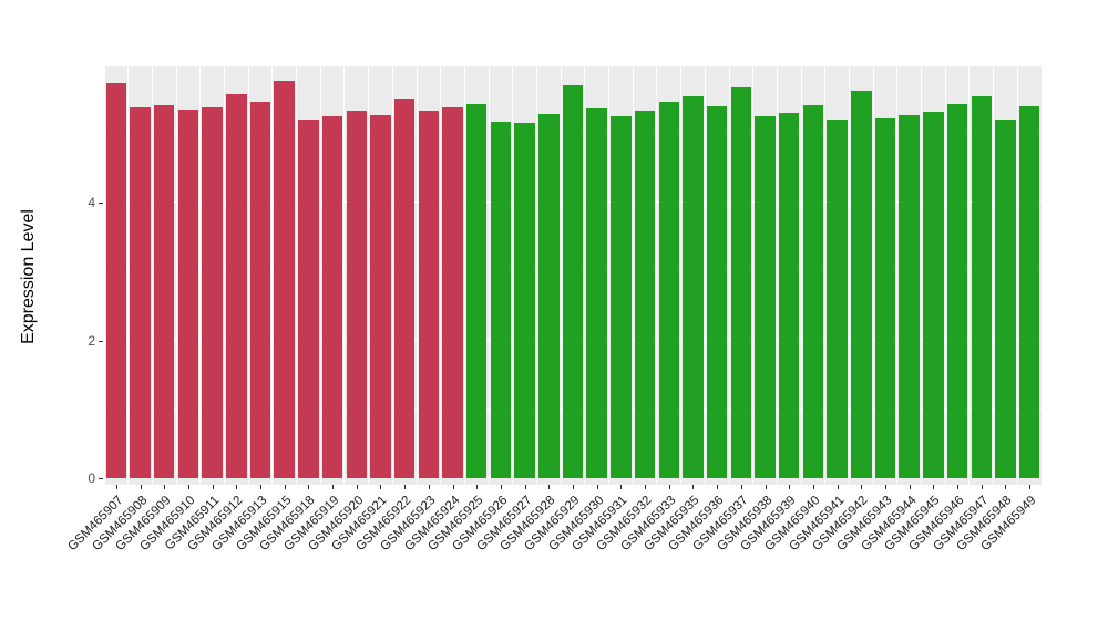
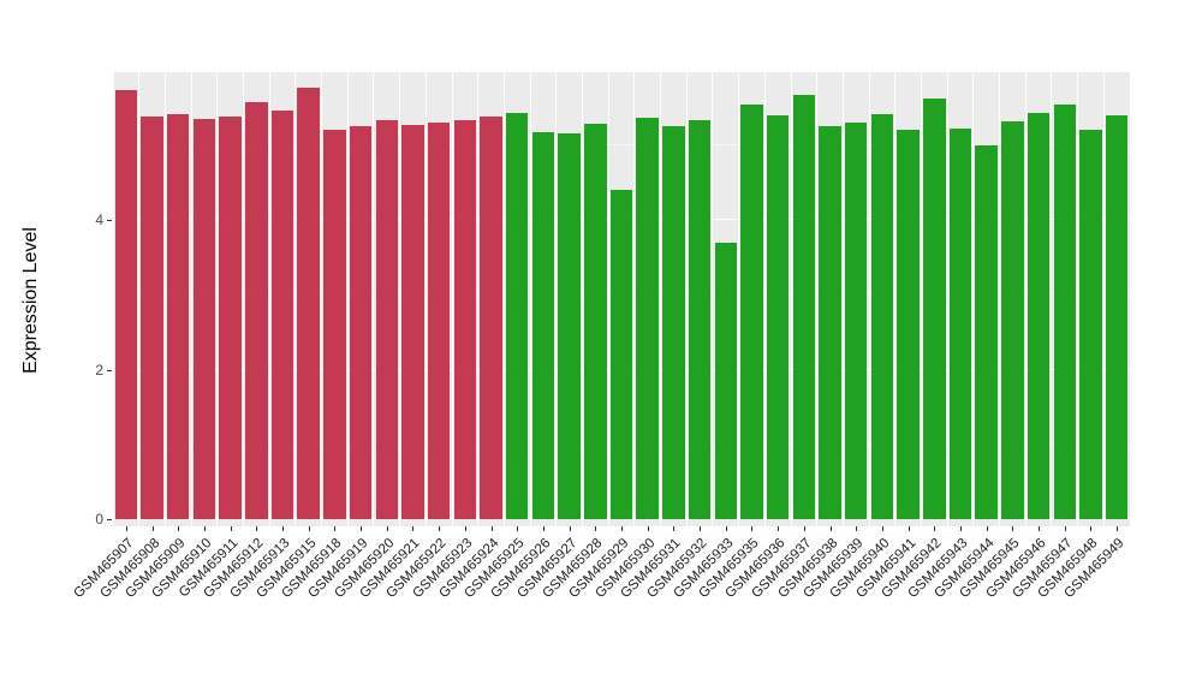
GSM465922: 5.5 -> 5.3
GSM465929: 5.7 -> 4.4
GSM465933: 5.5 -> 3.7
GSM465944: 5.3 -> 5.0
